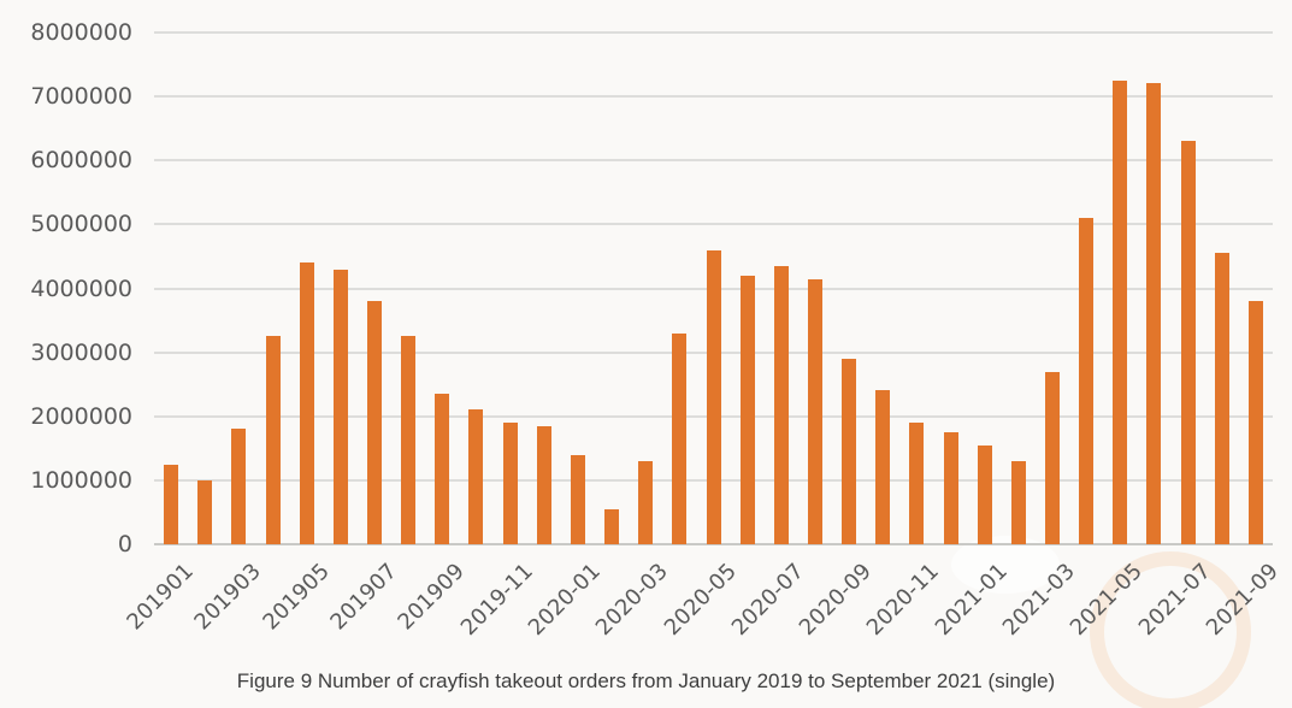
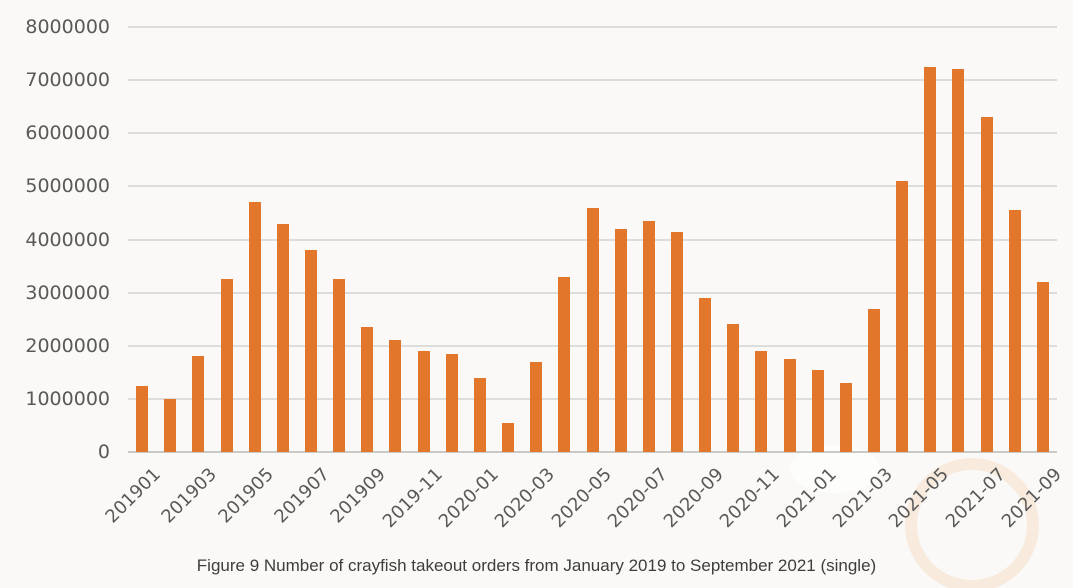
201905: 4400000 -> 4700000
2020-03: 1300000 -> 1700000
2021-09: 3800000 -> 3200000
